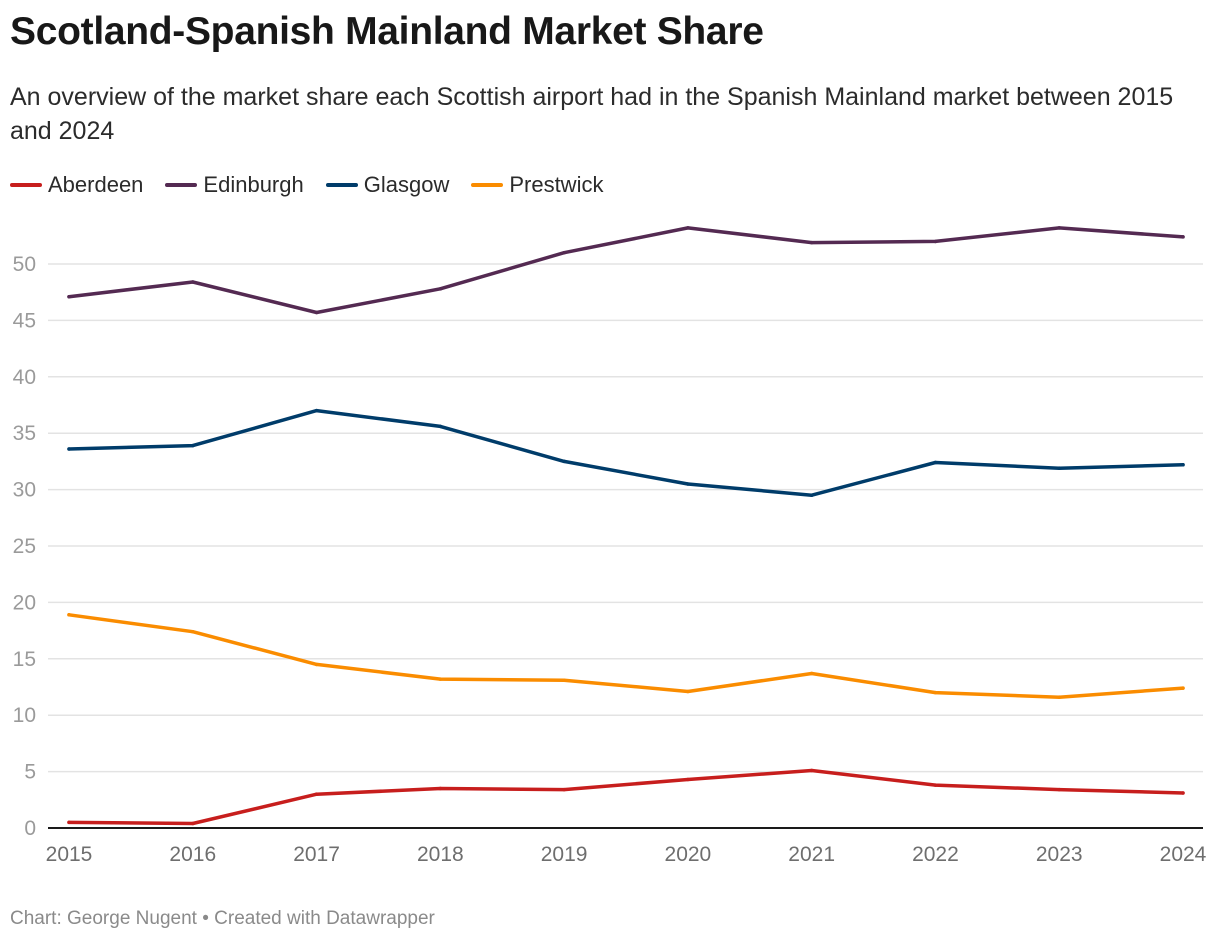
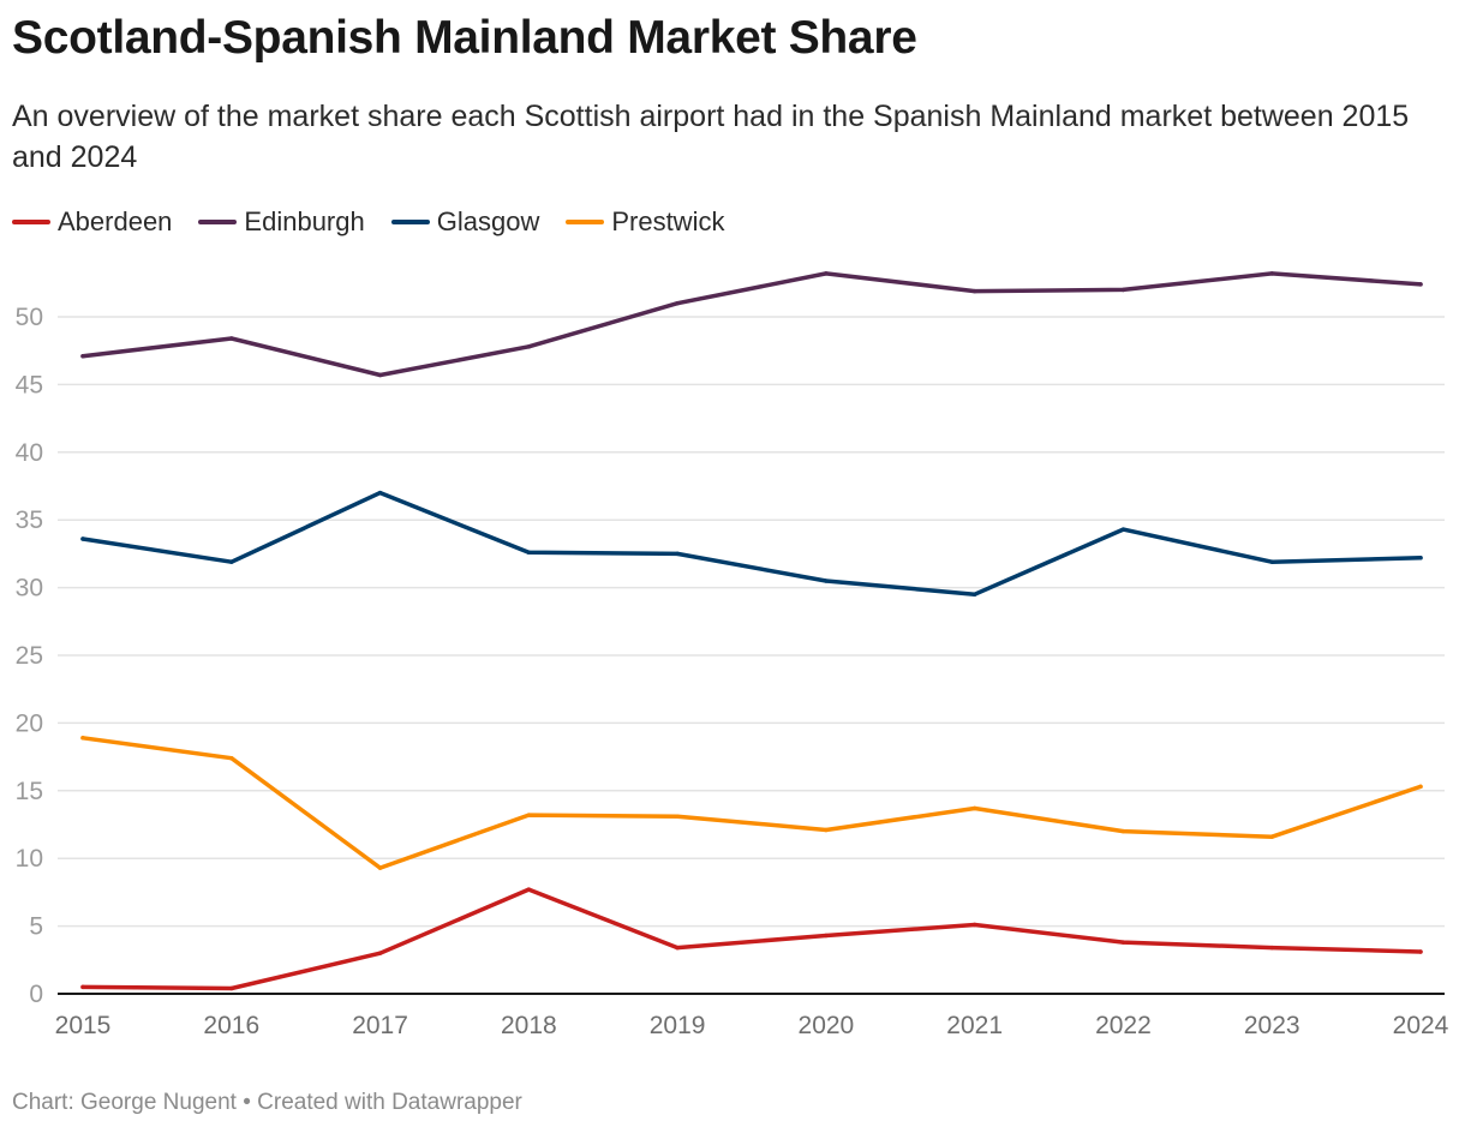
Glasgow/2016: 33.9 -> 31.9
Prestwick/2017: 14.5 -> 9.3
Aberdeen/2018: 3.5 -> 7.7
Glasgow/2018: 35.6 -> 32.6
Glasgow/2022: 32.4 -> 34.3
Prestwick/2024: 12.4 -> 15.3
